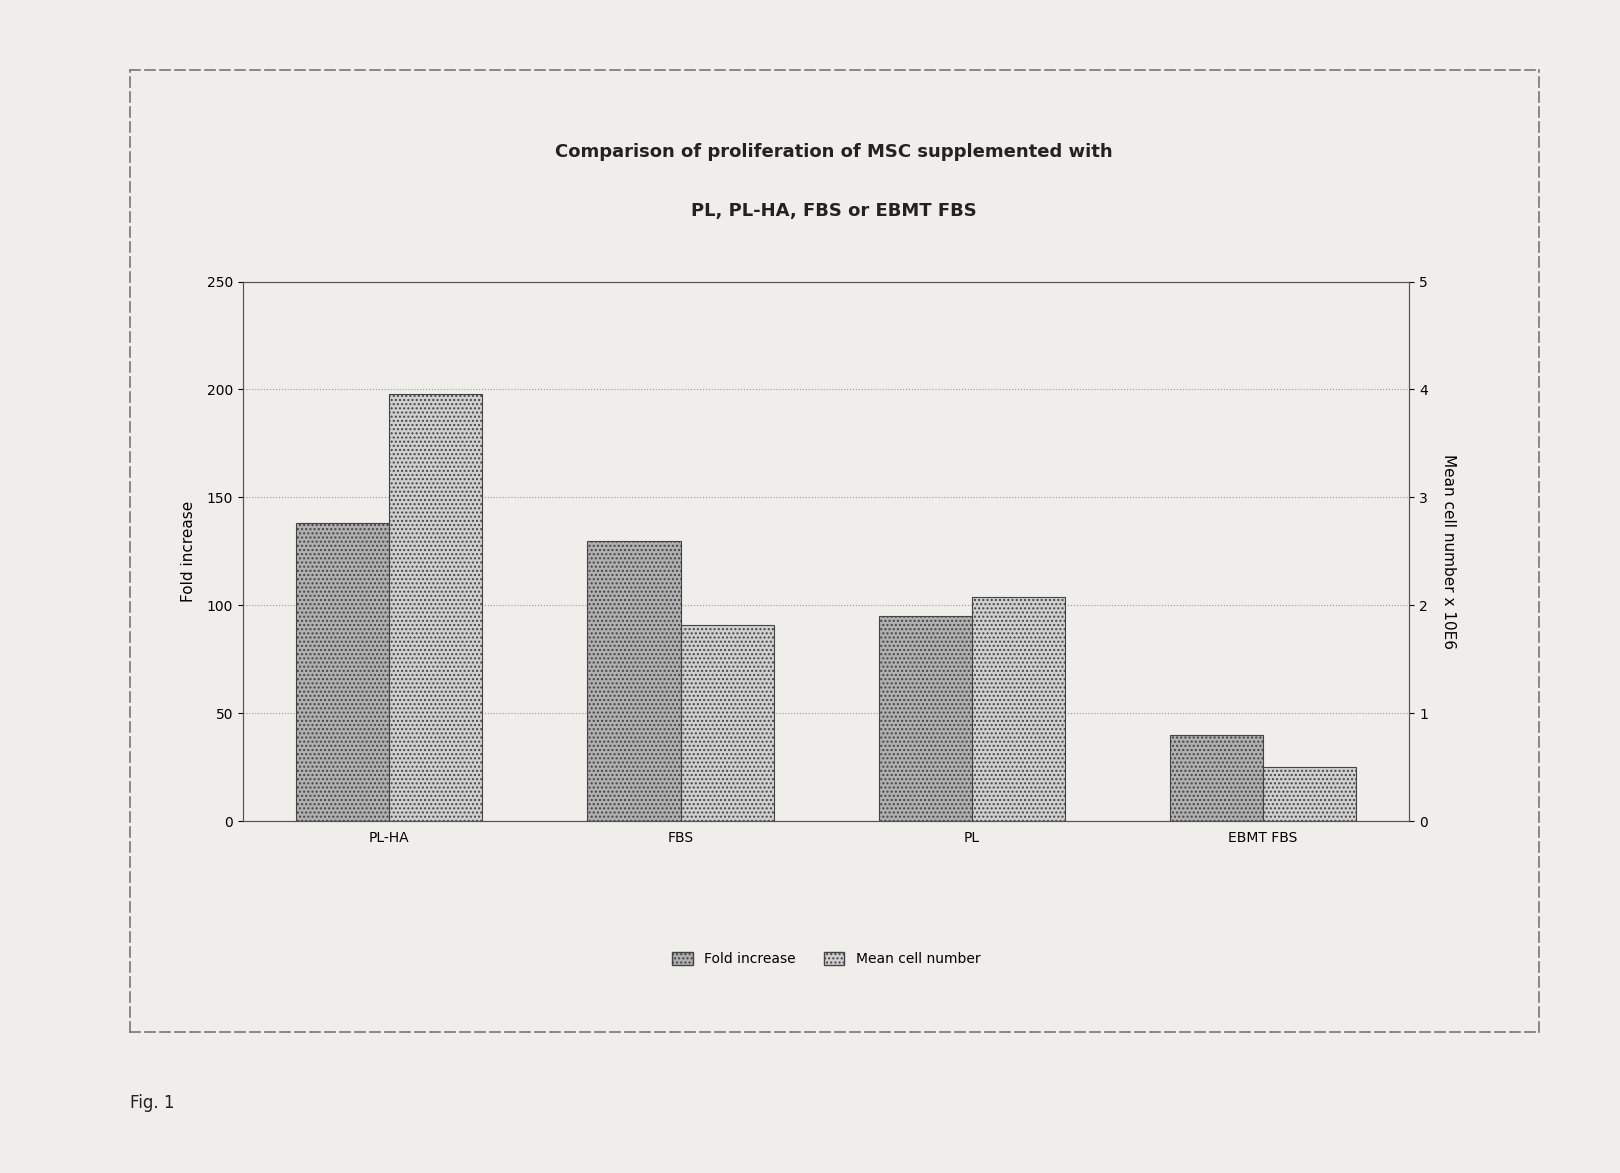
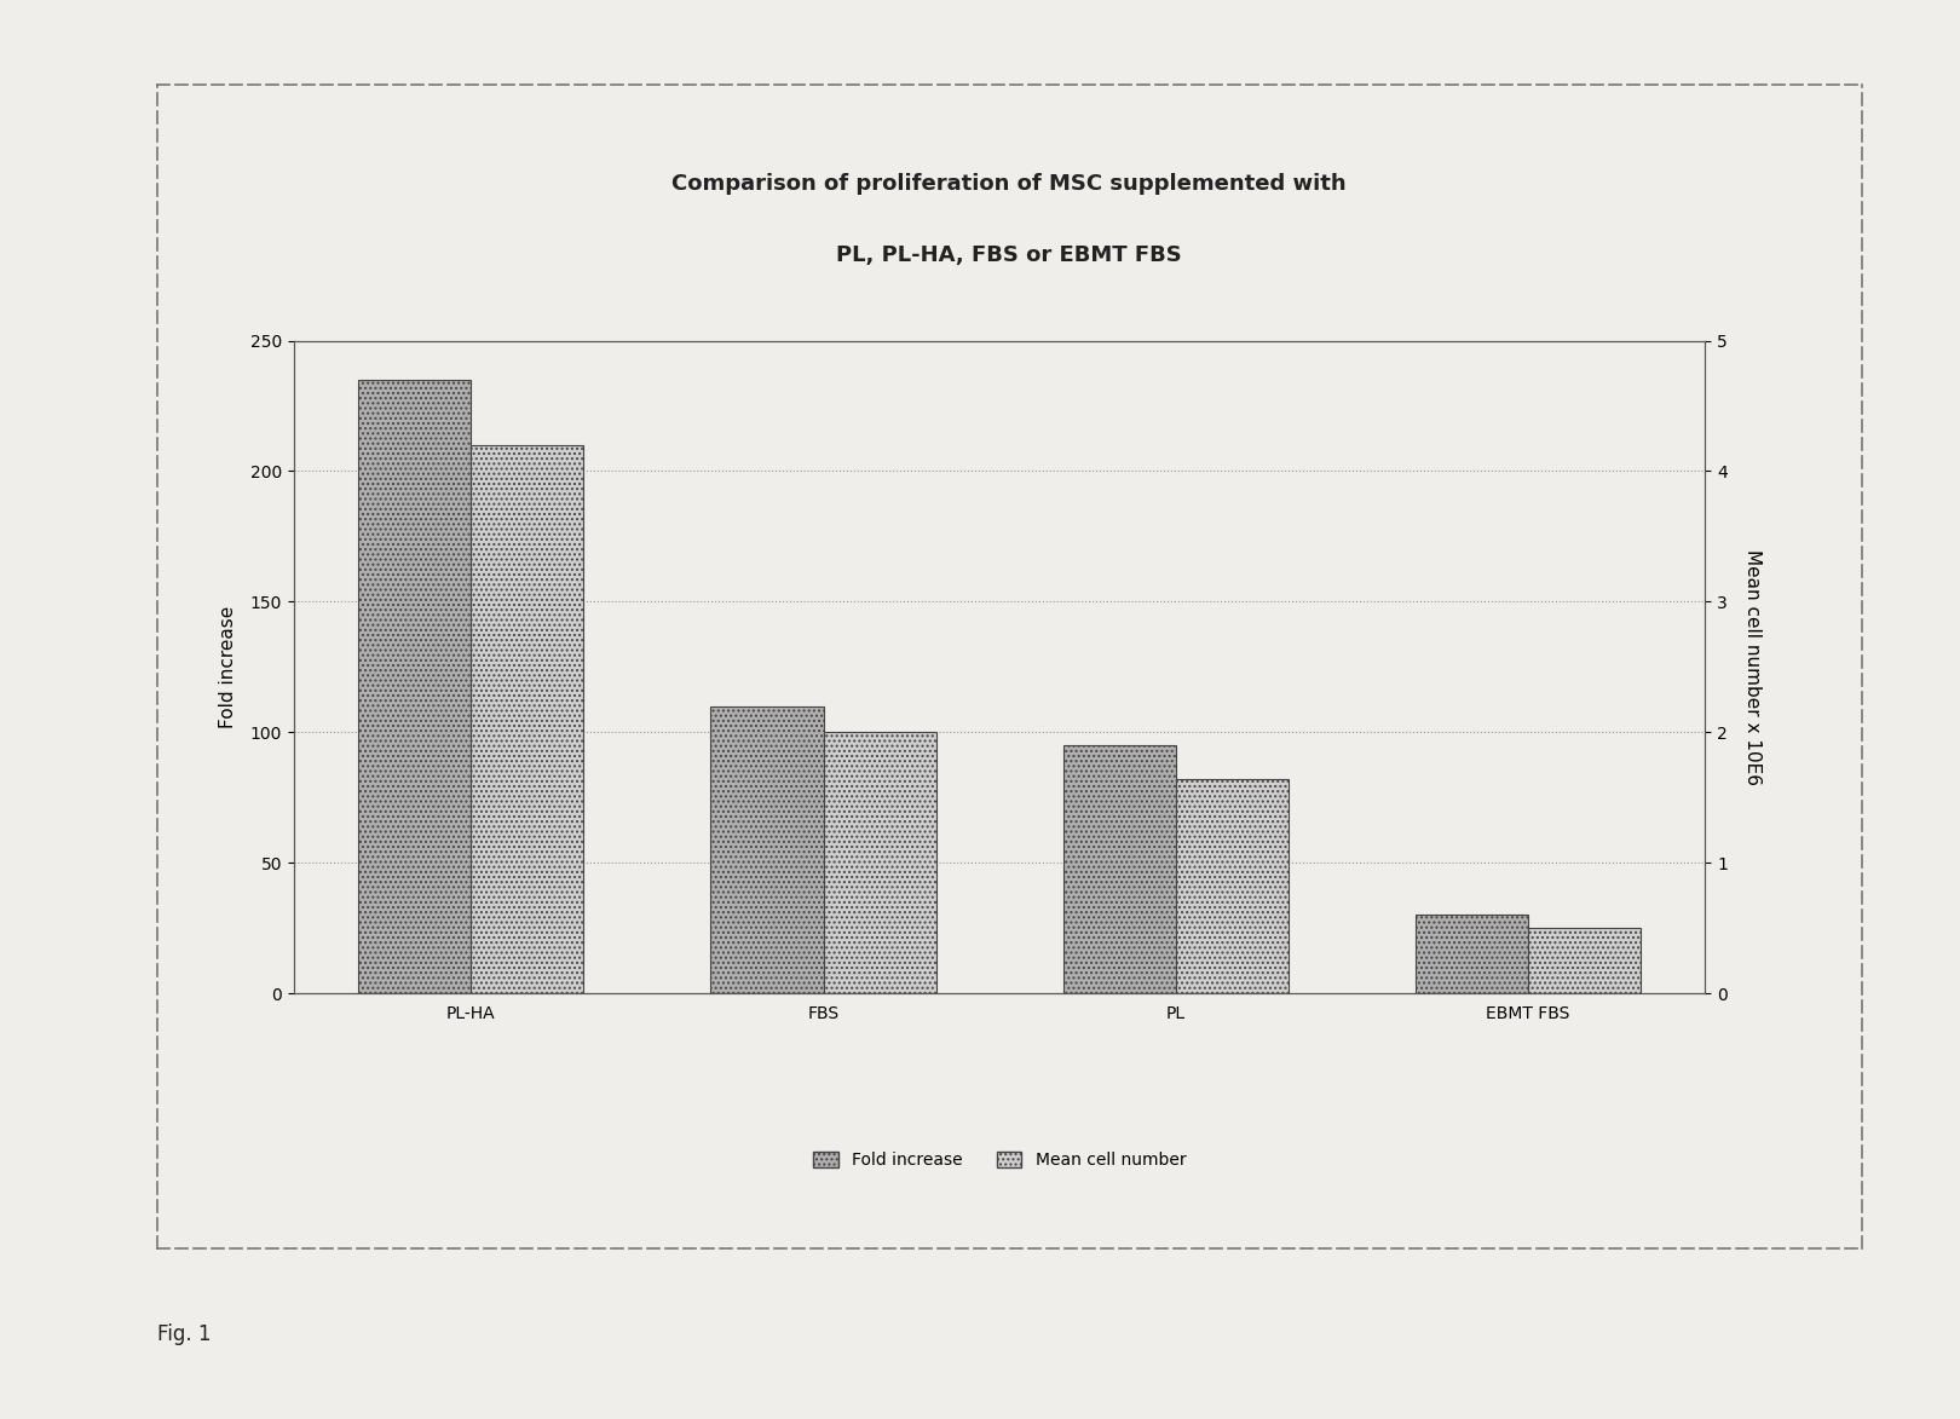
Fold increase/PL-HA: 138 -> 235
Mean cell number/PL-HA: 198 -> 210
Fold increase/FBS: 130 -> 110
Mean cell number/FBS: 91 -> 100
Mean cell number/PL: 104 -> 82
Fold increase/EBMT FBS: 40 -> 30
